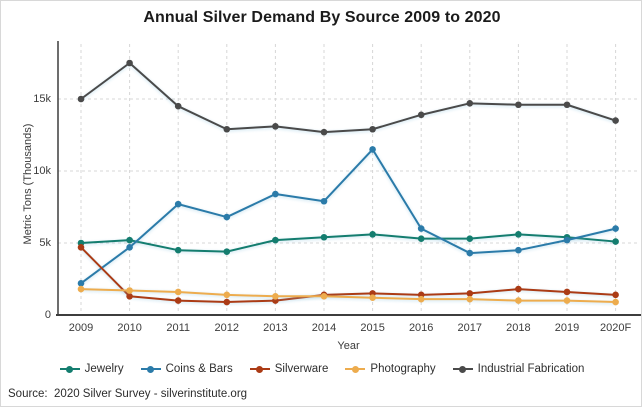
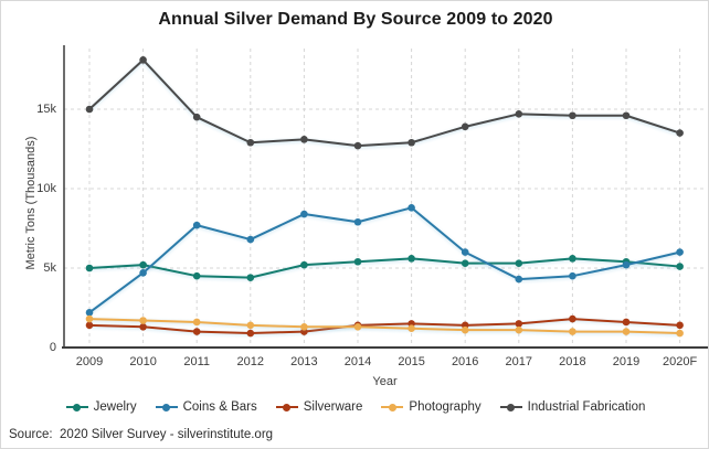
Silverware/2009: 4.7k -> 1.4k
Industrial Fabrication/2010: 17.5k -> 18.1k
Coins & Bars/2015: 11.5k -> 8.8k
